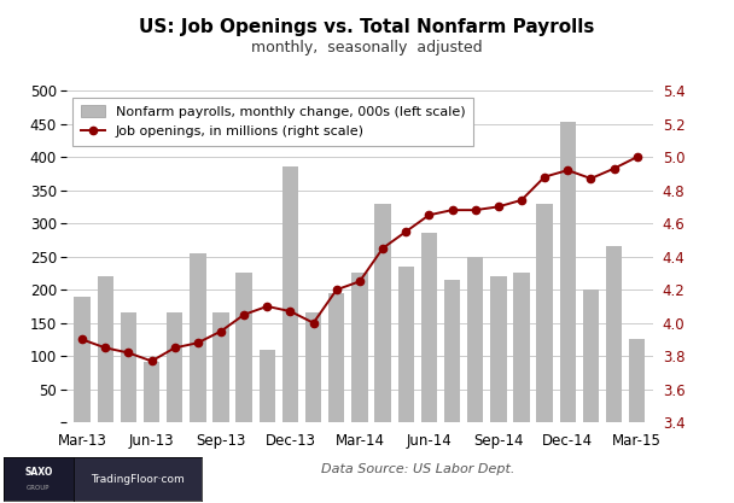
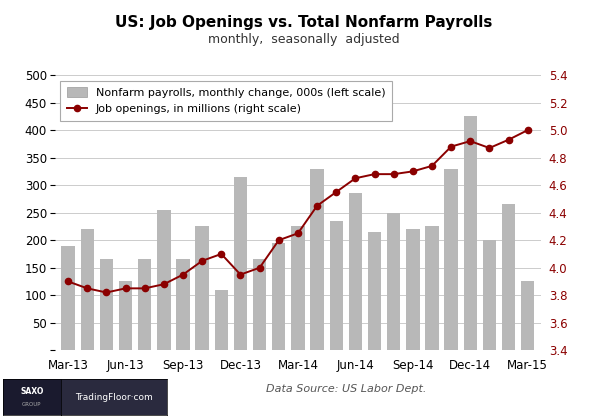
Nonfarm payrolls, monthly change, 000s (left scale)/Jun-13: 92 -> 125
Job openings, in millions (right scale)/Jun-13: 3.77 -> 3.85
Nonfarm payrolls, monthly change, 000s (left scale)/Dec-13: 386 -> 315
Job openings, in millions (right scale)/Dec-13: 4.07 -> 3.95
Nonfarm payrolls, monthly change, 000s (left scale)/Dec-14: 452 -> 425
